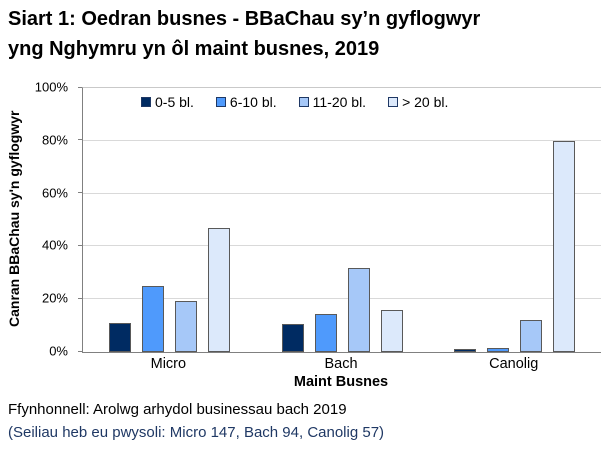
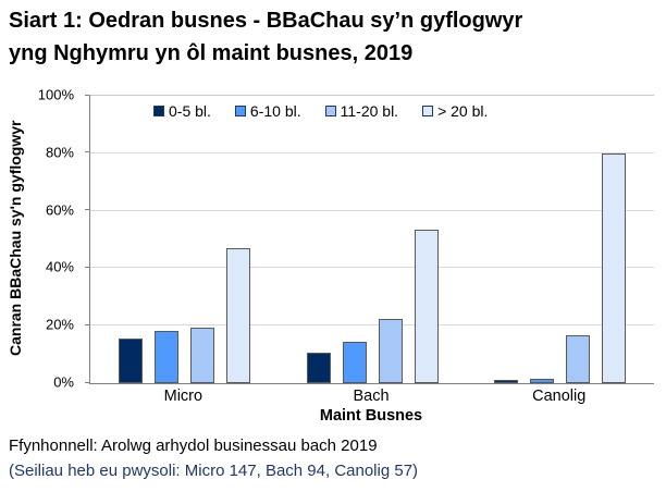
0-5 bl./Micro: 11% -> 16%
6-10 bl./Micro: 25% -> 18%
11-20 bl./Bach: 32% -> 22%
> 20 bl./Bach: 16% -> 54%
11-20 bl./Canolig: 12% -> 16%
